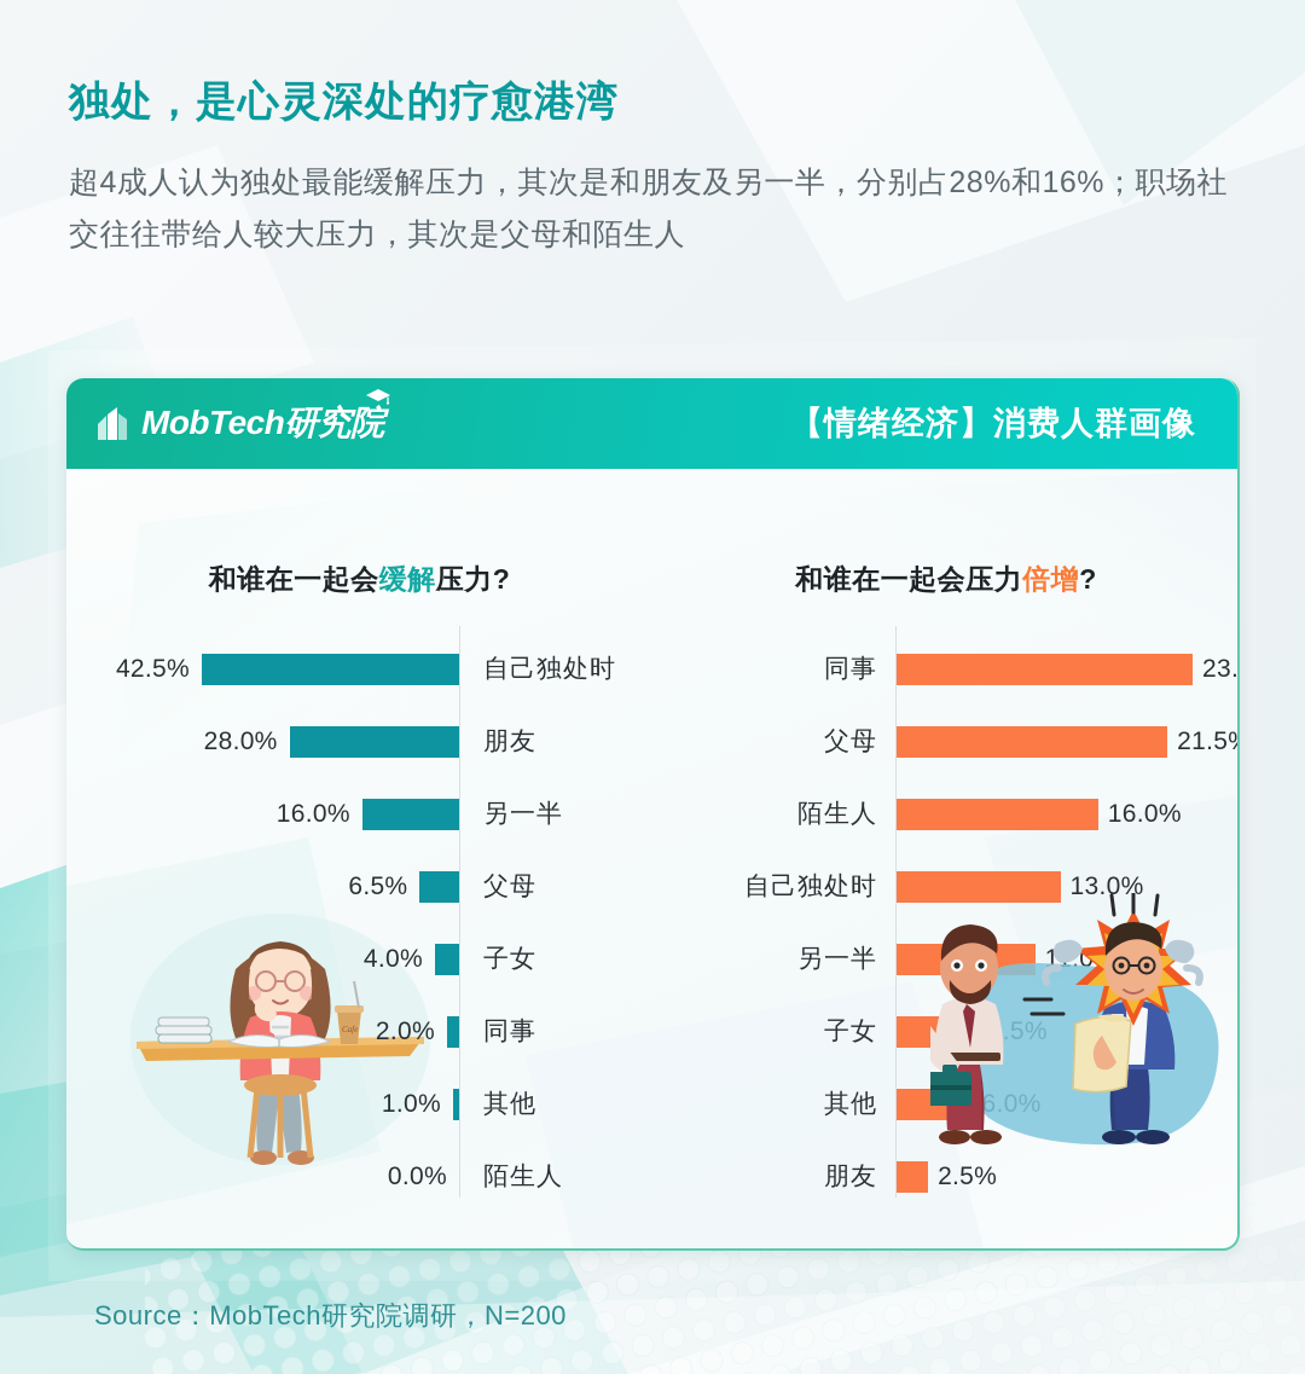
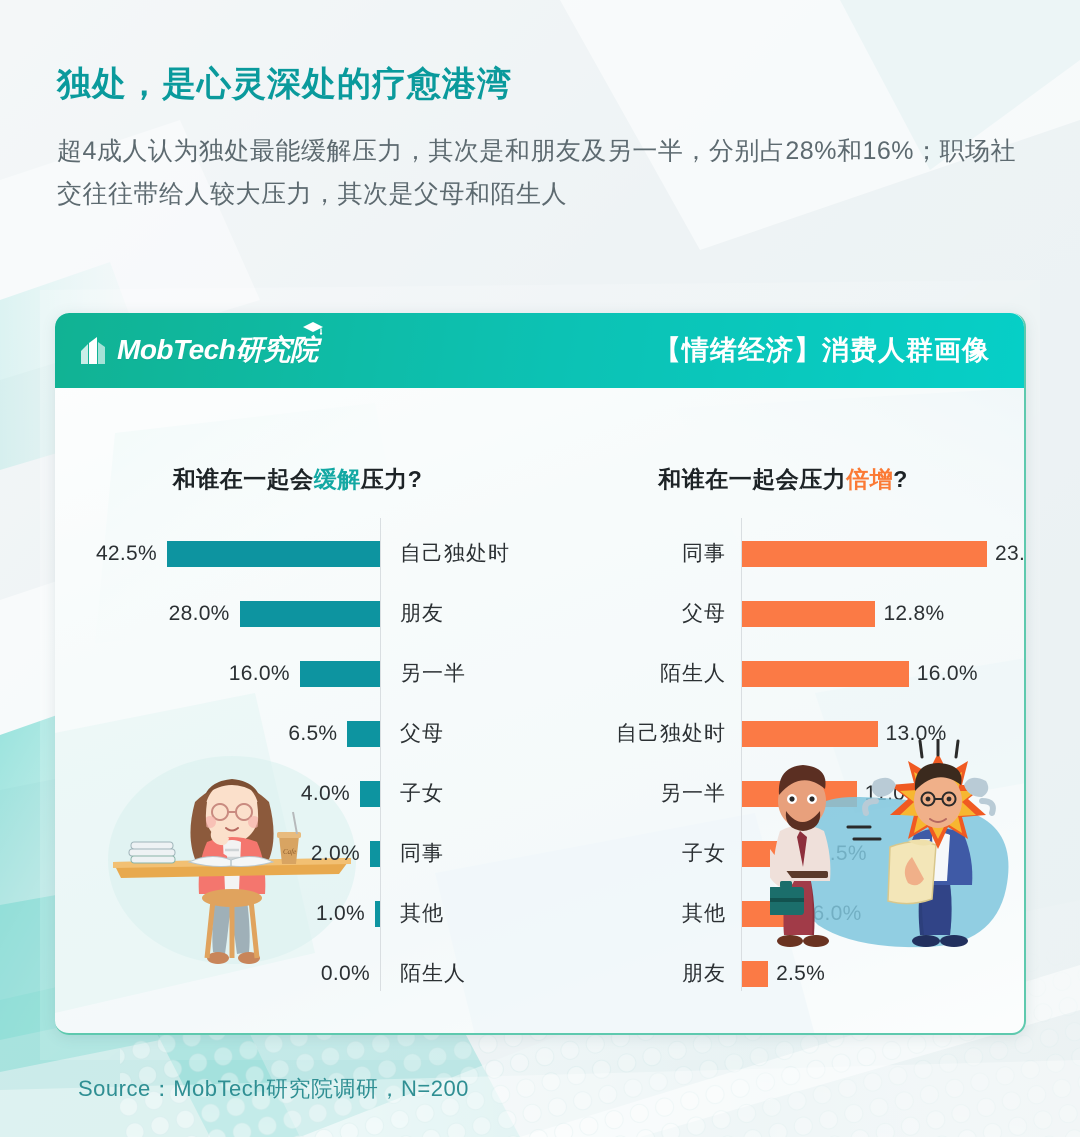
和谁在一起会压力倍增?/父母: 21.5% -> 12.8%
